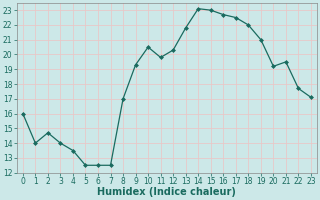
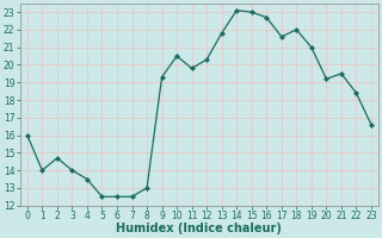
8: 17.0 -> 13.0
17: 22.5 -> 21.6
22: 17.7 -> 18.4
23: 17.1 -> 16.6
